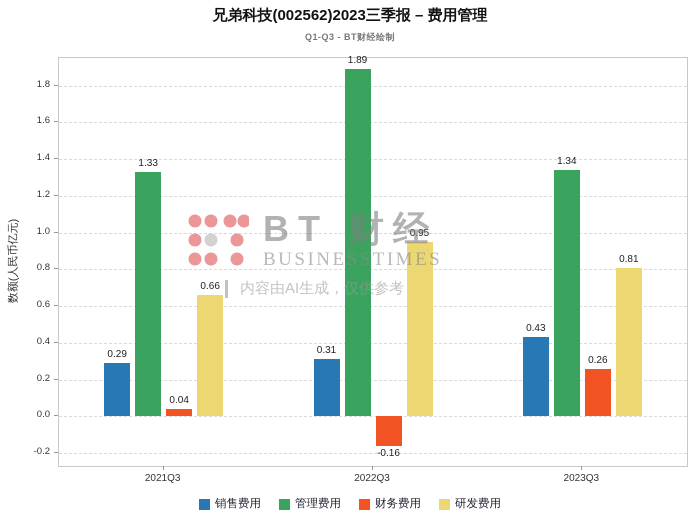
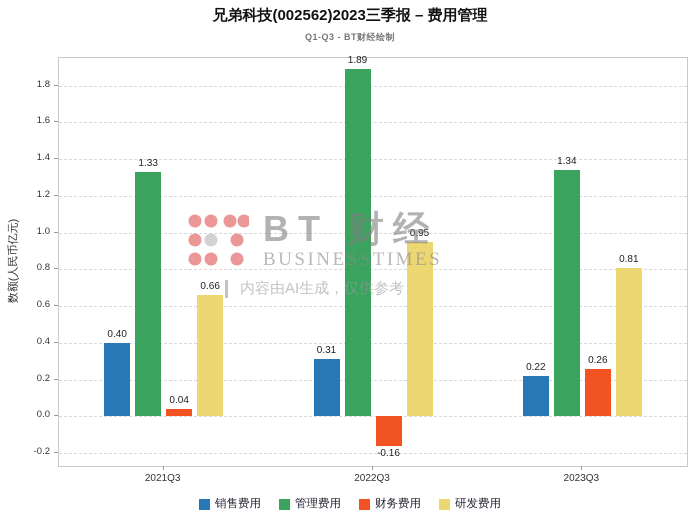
销售费用/2021Q3: 0.29 -> 0.40
销售费用/2023Q3: 0.43 -> 0.22
